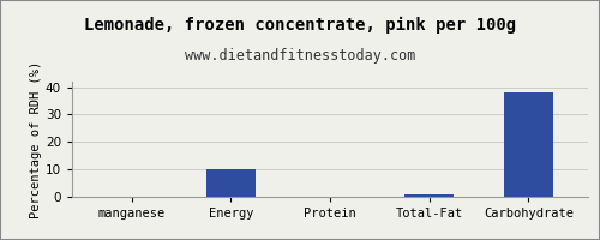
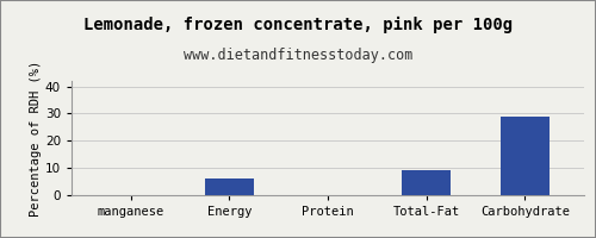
Energy: 10 -> 6
Total-Fat: 1 -> 9
Carbohydrate: 38 -> 29
